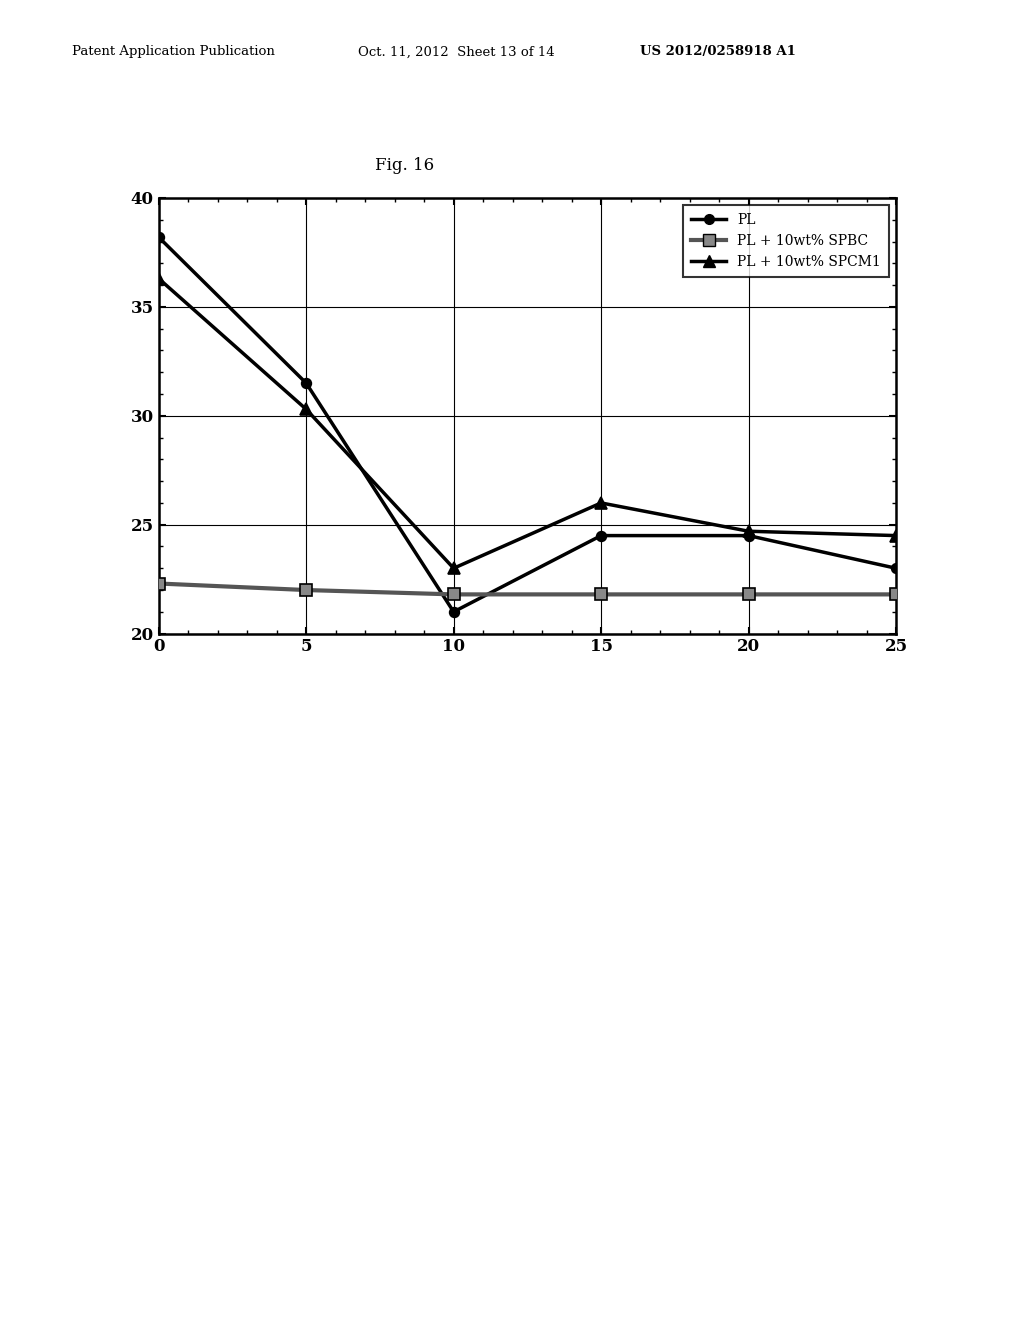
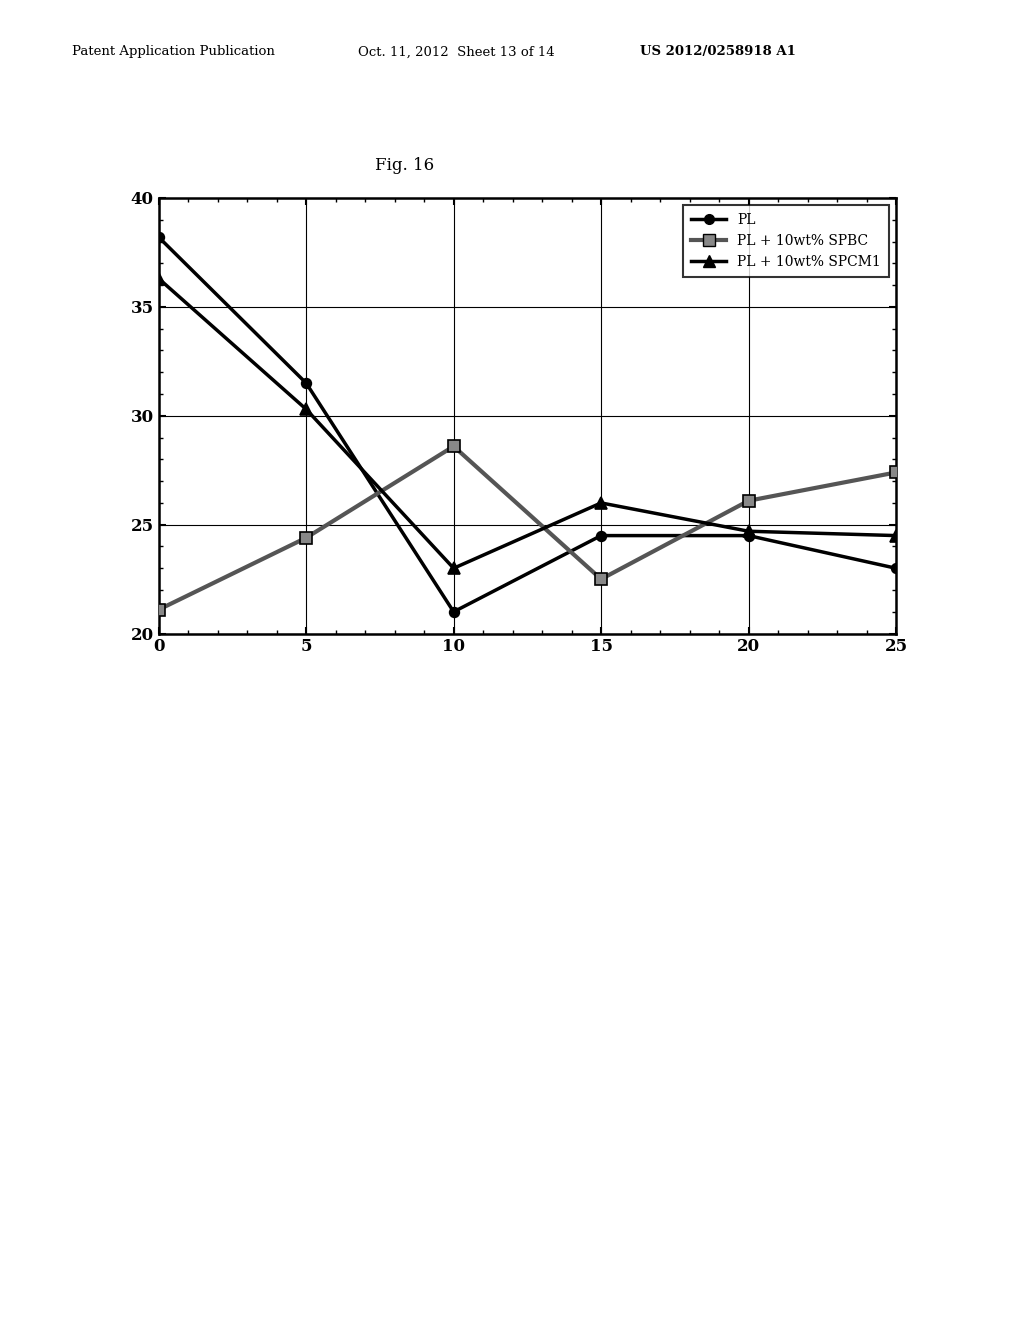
PL + 10wt% SPBC/0: 22.3 -> 21.1
PL + 10wt% SPBC/5: 22.0 -> 24.4
PL + 10wt% SPBC/10: 21.8 -> 28.6
PL + 10wt% SPBC/15: 21.8 -> 22.5
PL + 10wt% SPBC/20: 21.8 -> 26.1
PL + 10wt% SPBC/25: 21.8 -> 27.4
